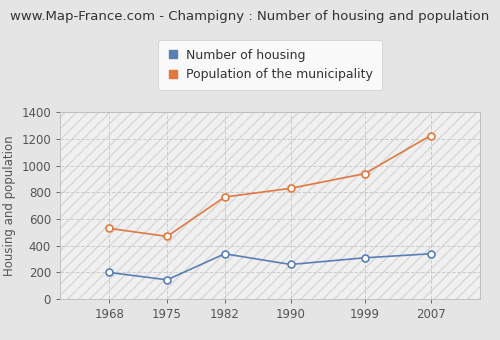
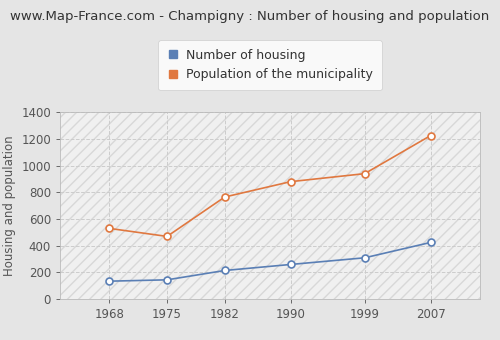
Number of housing/1968: 200 -> 140
Number of housing/1982: 340 -> 220
Population of the municipality/1990: 830 -> 880
Number of housing/2007: 340 -> 420
